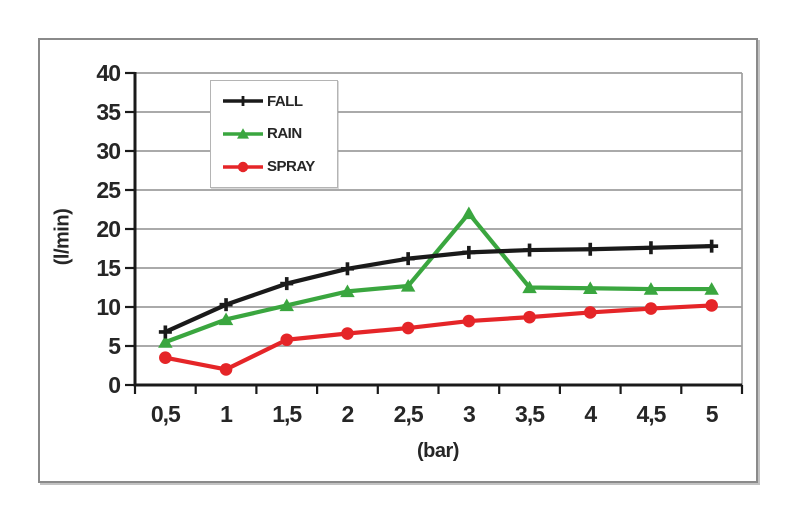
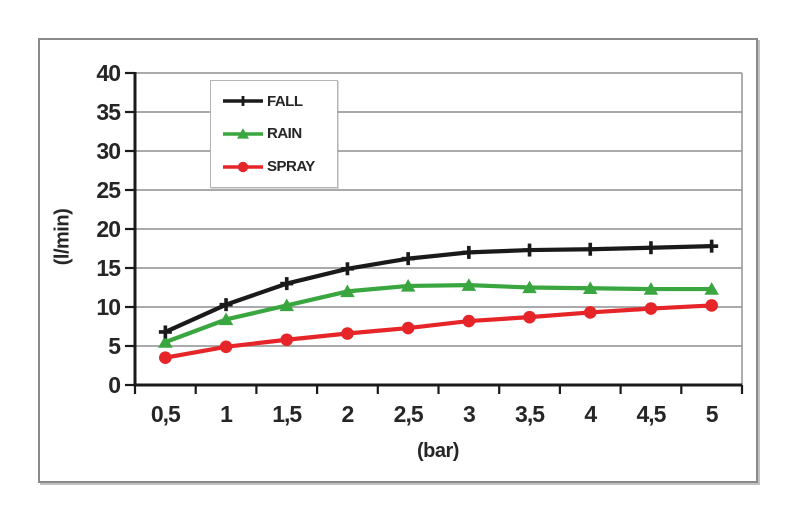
SPRAY/1: 2 -> 5
RAIN/3: 22 -> 13
